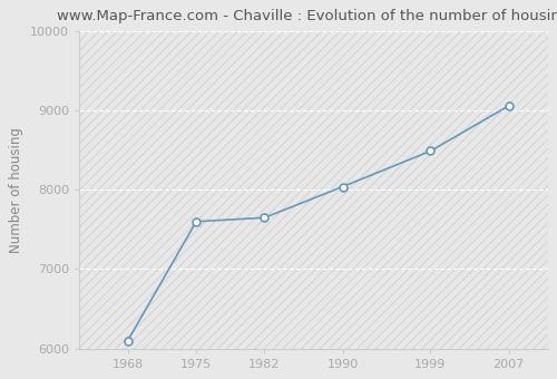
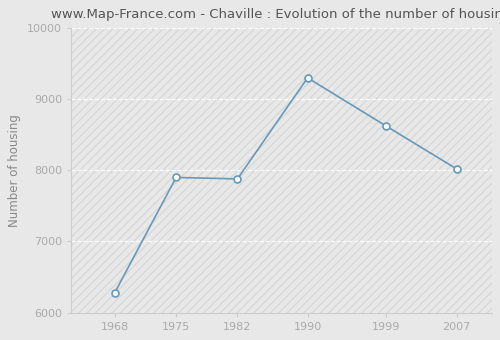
1968: 6100 -> 6280
1975: 7600 -> 7900
1982: 7650 -> 7880
1990: 8040 -> 9300
1999: 8490 -> 8620
2007: 9060 -> 8020
